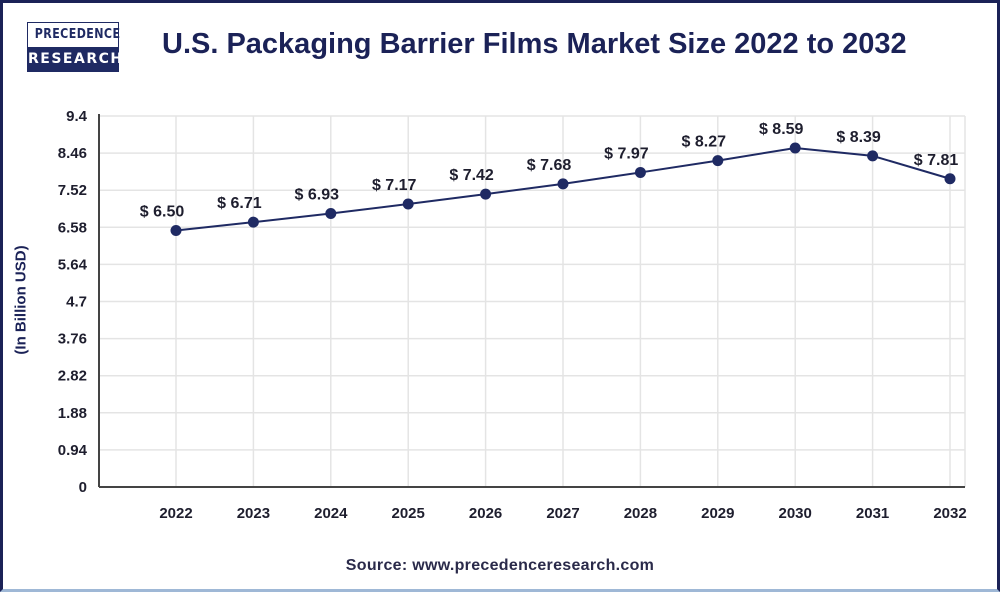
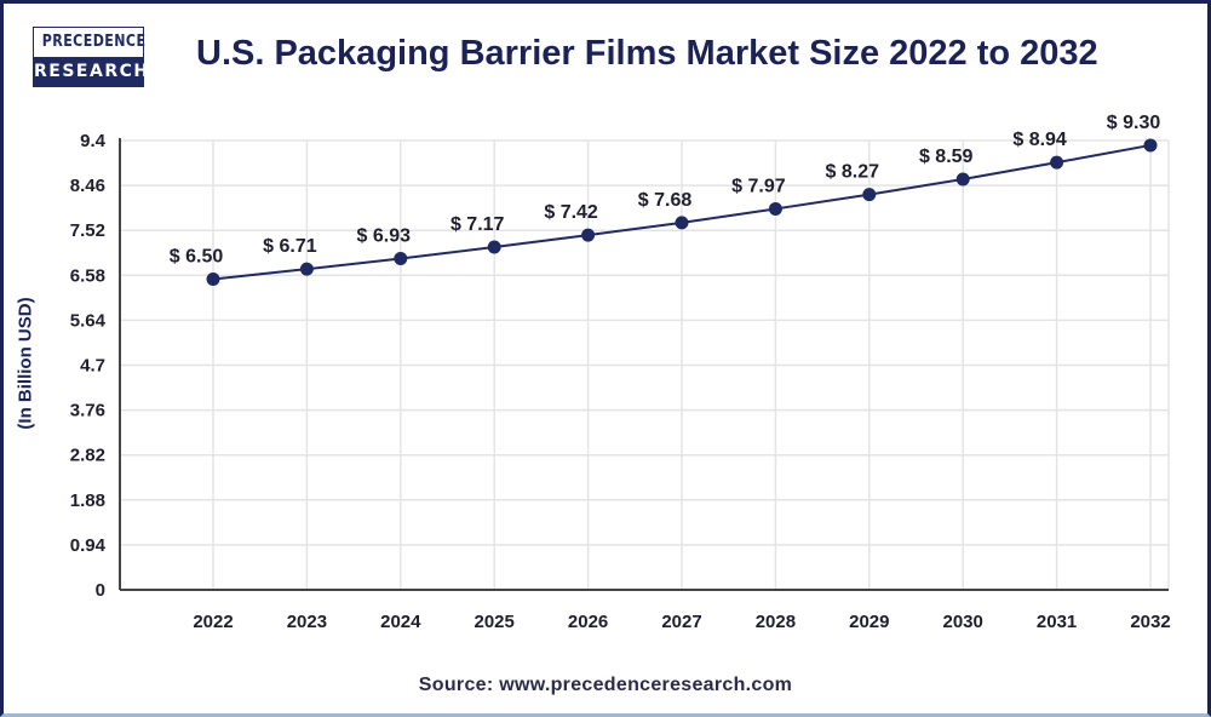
2031: 8.39 -> 8.94
2032: 7.81 -> 9.30
